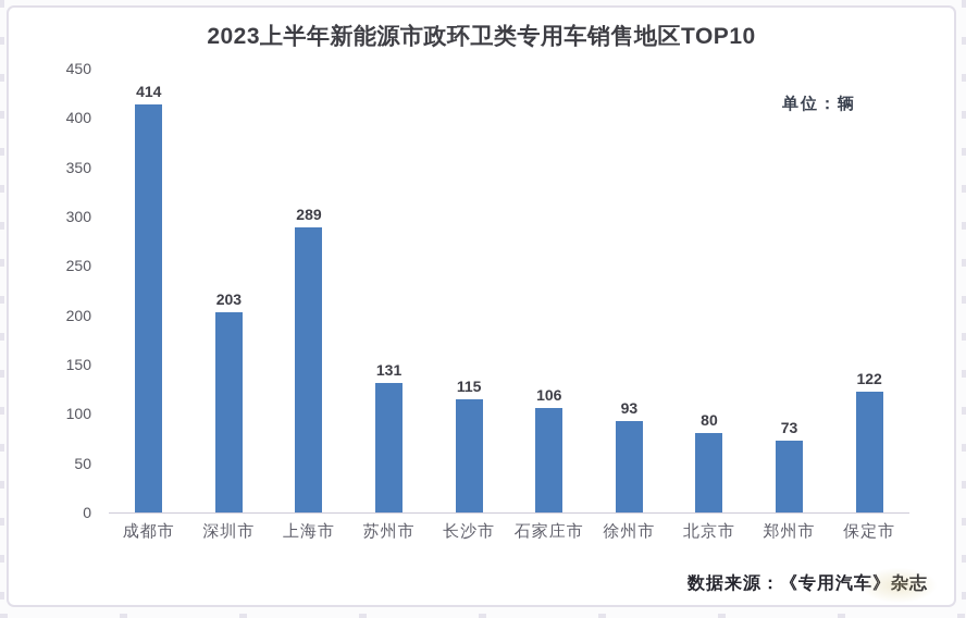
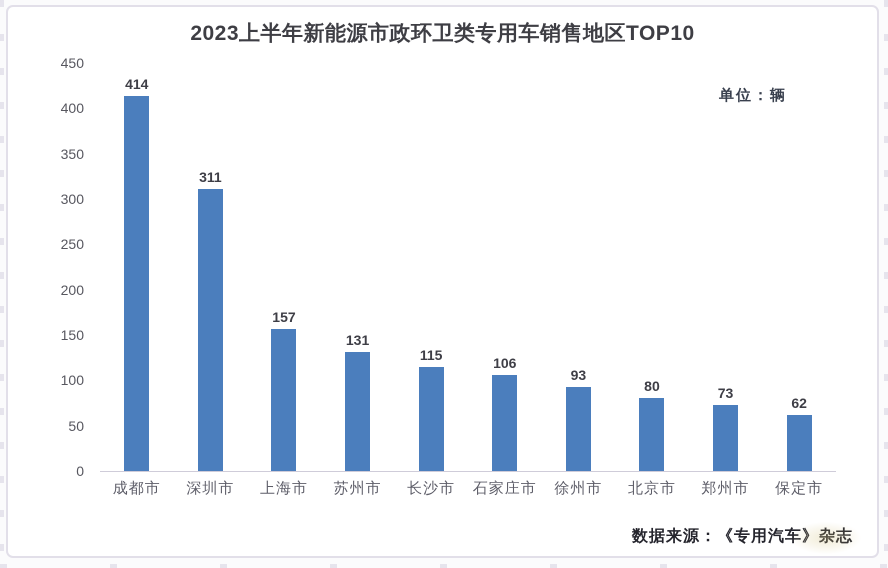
深圳市: 203 -> 311
上海市: 289 -> 157
保定市: 122 -> 62
